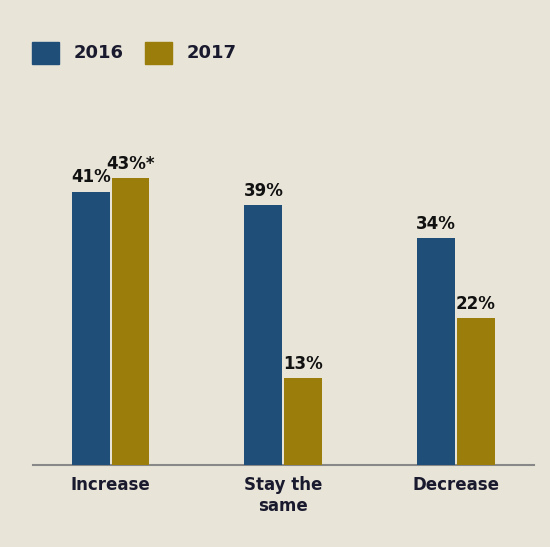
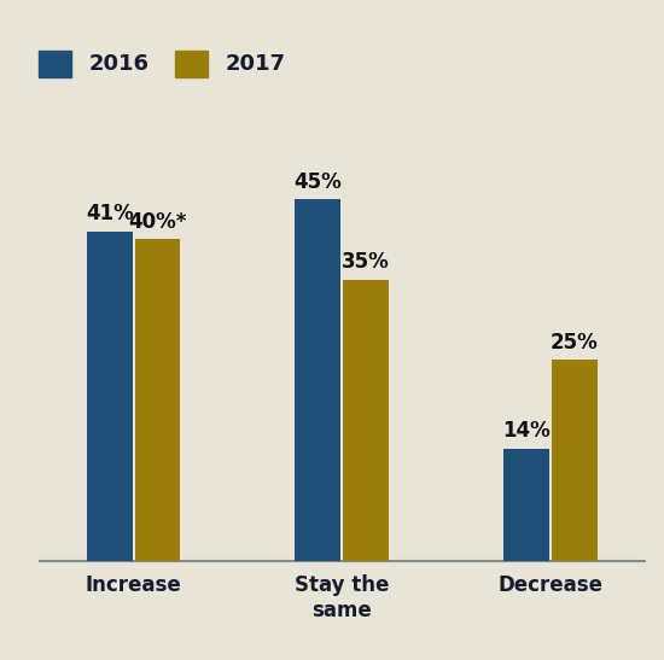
2017/Increase: 43%* -> 40%*
2016/Stay the same: 39% -> 45%
2017/Stay the same: 13% -> 35%
2016/Decrease: 34% -> 14%
2017/Decrease: 22% -> 25%
